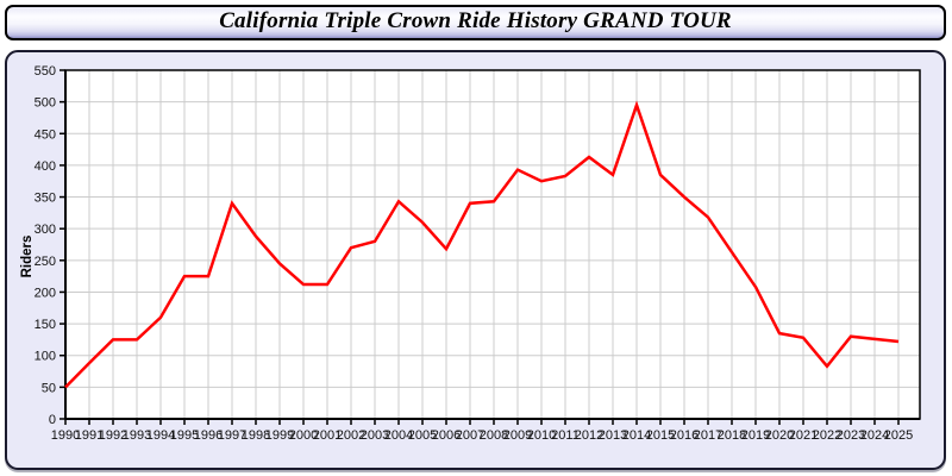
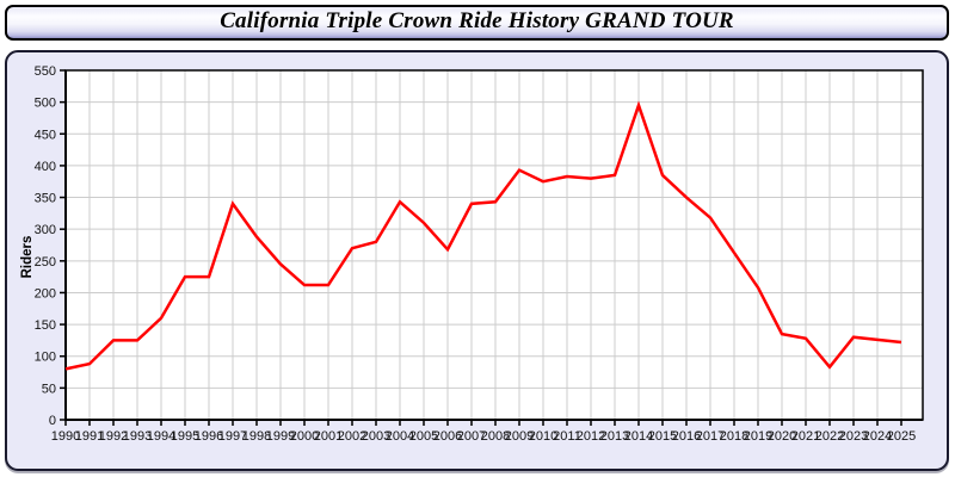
1990: 50 -> 80
2012: 410 -> 380
